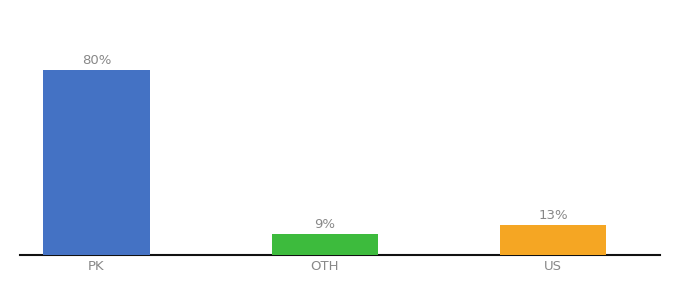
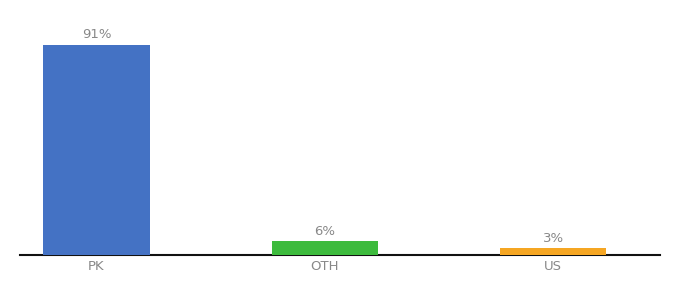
PK: 80% -> 91%
OTH: 9% -> 6%
US: 13% -> 3%
